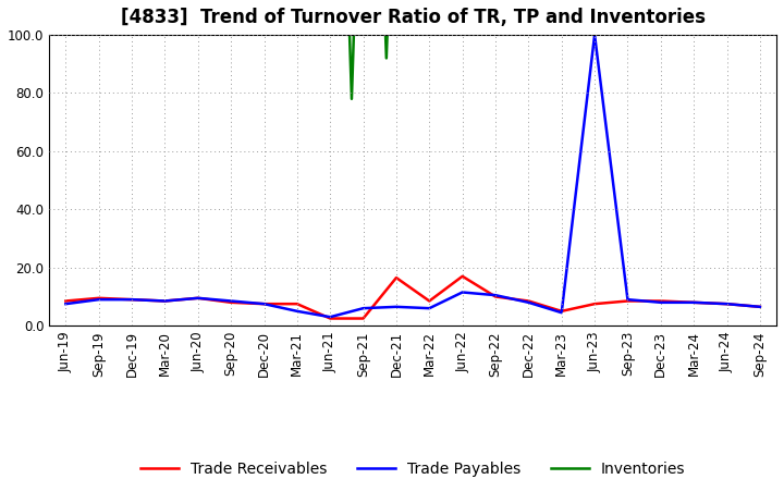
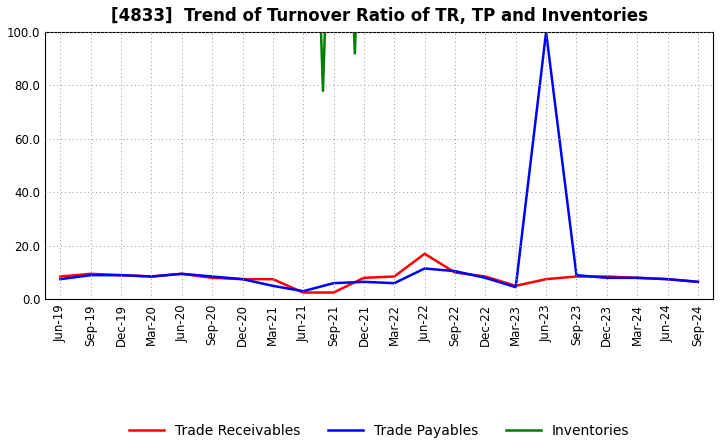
Trade Receivables/Dec-21: 16.5 -> 8.0
